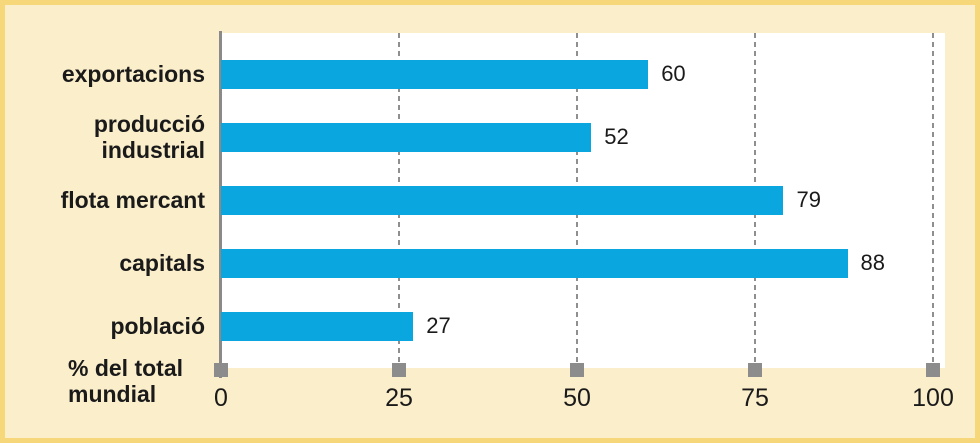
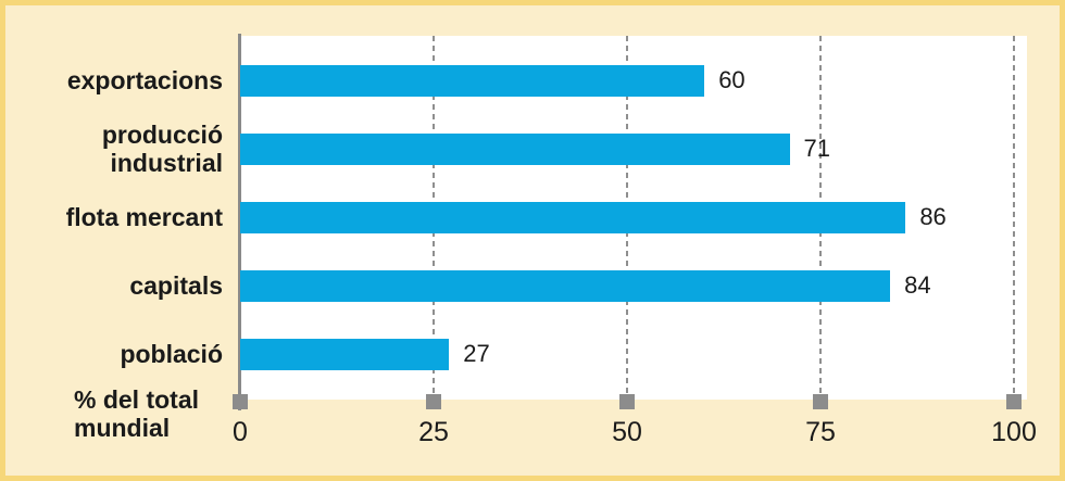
producció industrial: 52 -> 71
flota mercant: 79 -> 86
capitals: 88 -> 84
